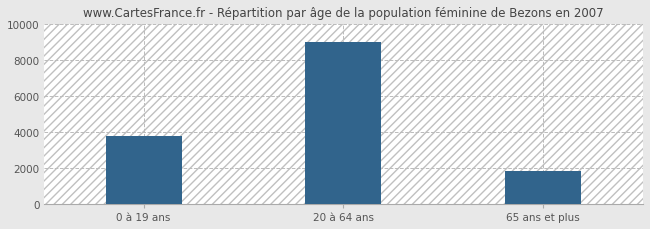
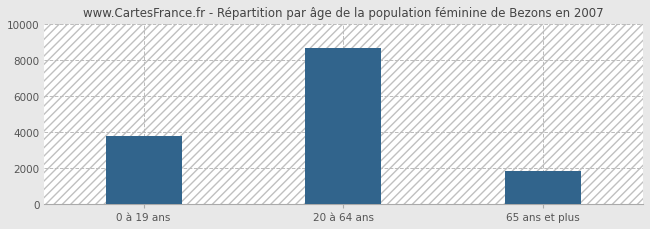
20 à 64 ans: 9000 -> 8700
